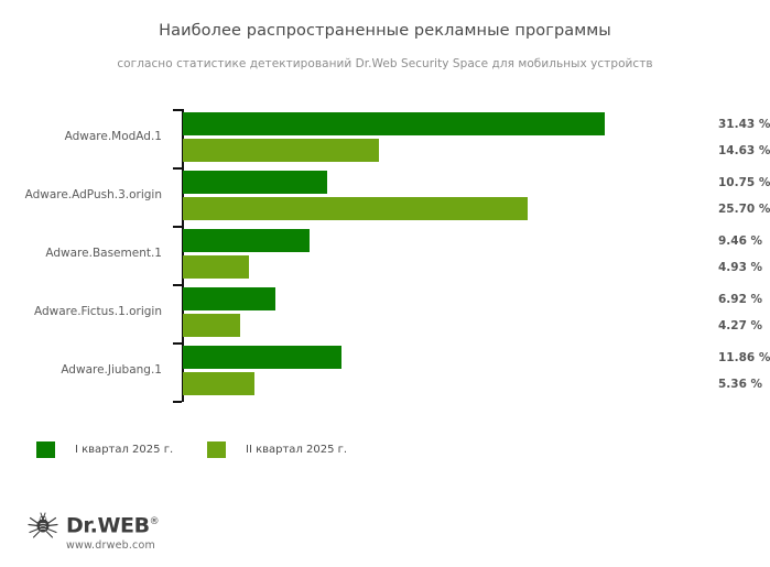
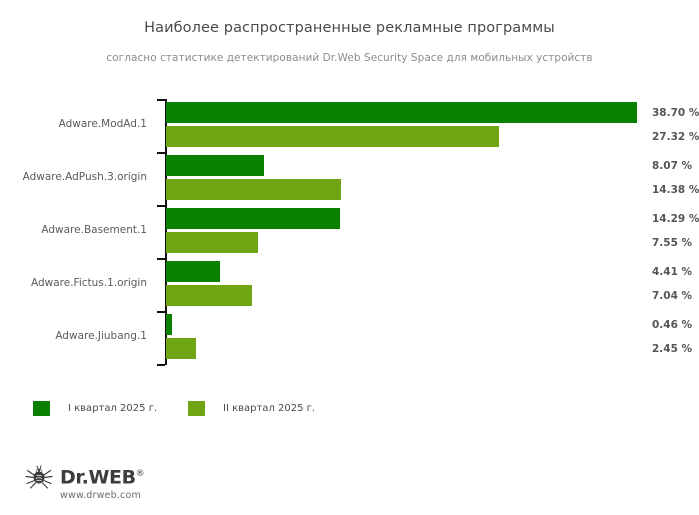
I квартал 2025 г./Adware.ModAd.1: 31.43 -> 38.70
II квартал 2025 г./Adware.ModAd.1: 14.63 -> 27.32
I квартал 2025 г./Adware.AdPush.3.origin: 10.75 -> 8.07
II квартал 2025 г./Adware.AdPush.3.origin: 25.70 -> 14.38
I квартал 2025 г./Adware.Basement.1: 9.46 -> 14.29
II квартал 2025 г./Adware.Basement.1: 4.93 -> 7.55
I квартал 2025 г./Adware.Fictus.1.origin: 6.92 -> 4.41
II квартал 2025 г./Adware.Fictus.1.origin: 4.27 -> 7.04
I квартал 2025 г./Adware.Jiubang.1: 11.86 -> 0.46
II квартал 2025 г./Adware.Jiubang.1: 5.36 -> 2.45
